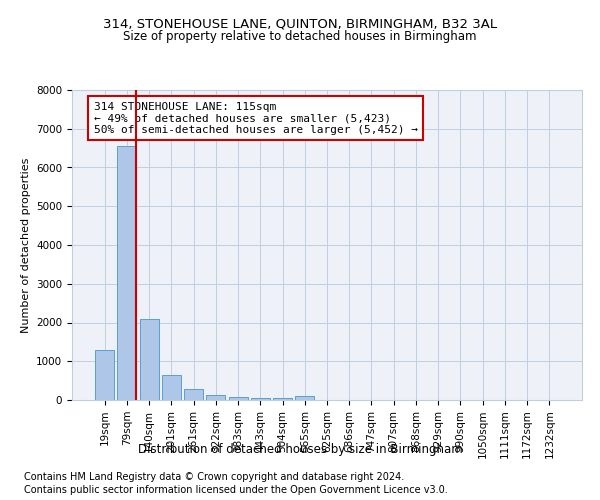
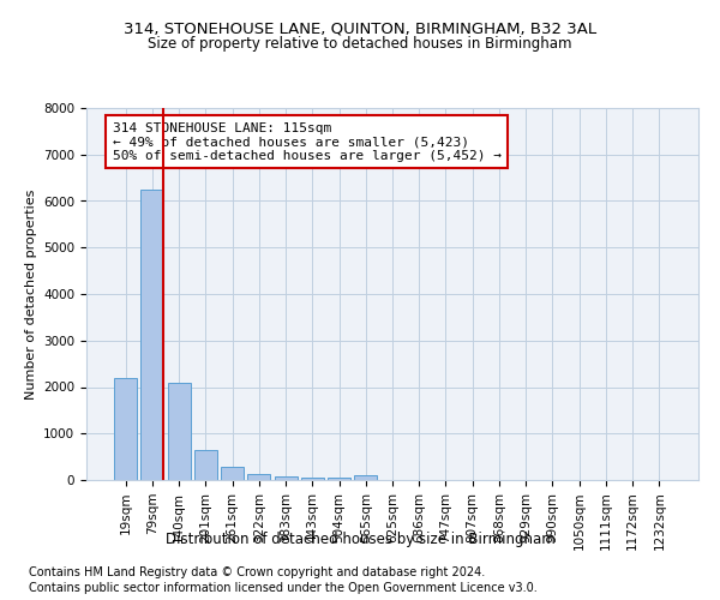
19sqm: 1300 -> 2200
79sqm: 6550 -> 6250
